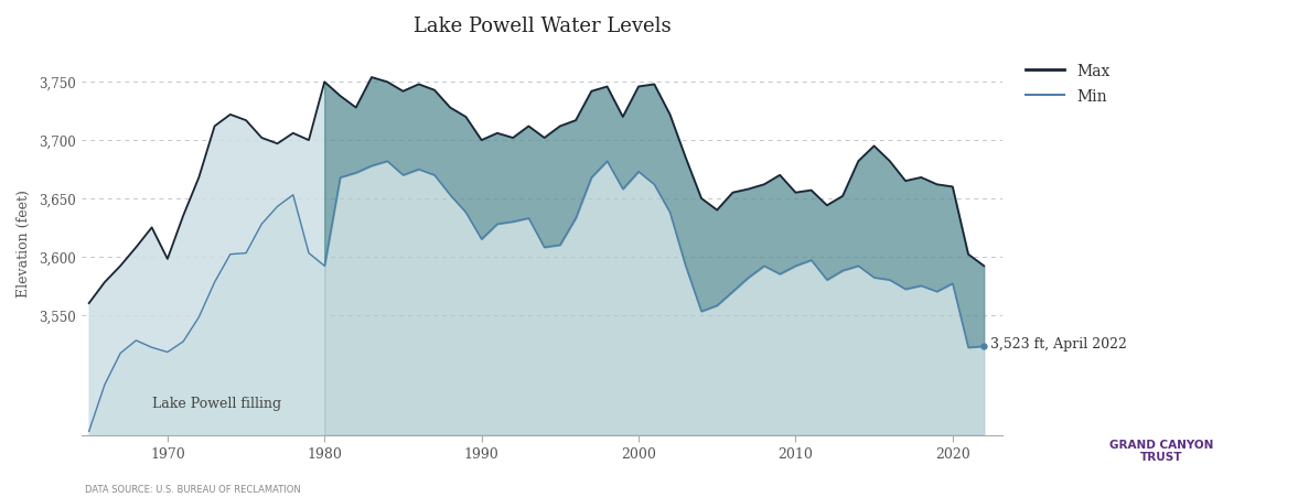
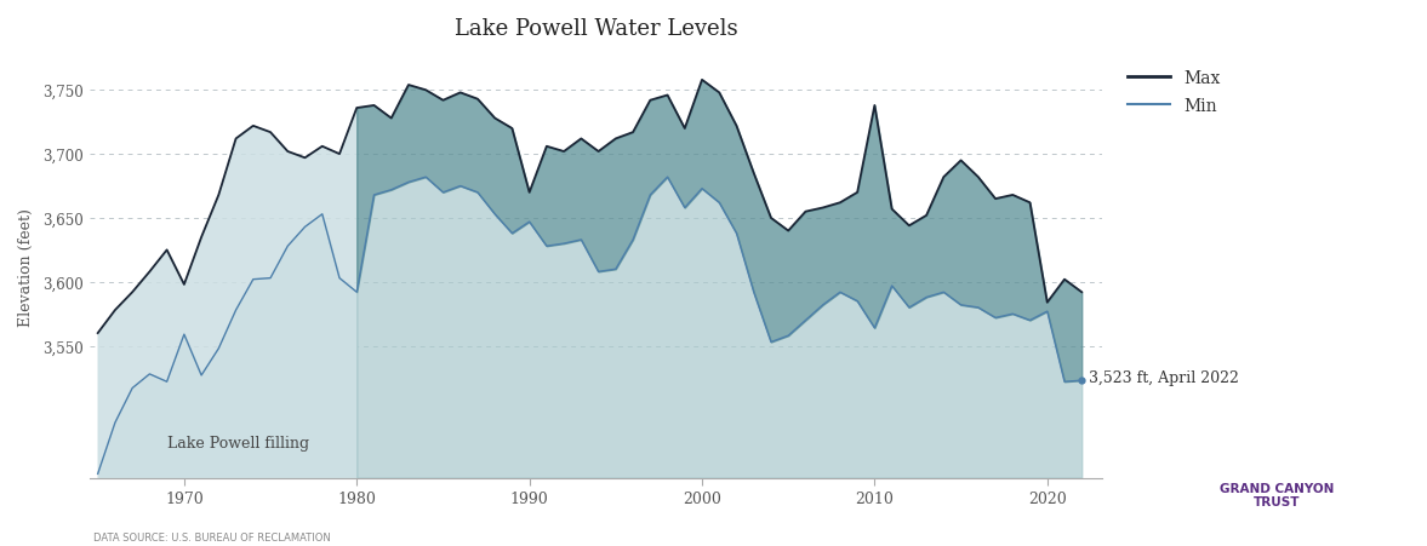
Min/1970: 3,518 -> 3,559
Max/1980: 3,750 -> 3,736
Max/1990: 3,700 -> 3,670
Min/1990: 3,615 -> 3,647
Max/2000: 3,746 -> 3,758
Max/2010: 3,655 -> 3,738
Min/2010: 3,592 -> 3,564
Max/2020: 3,660 -> 3,584
